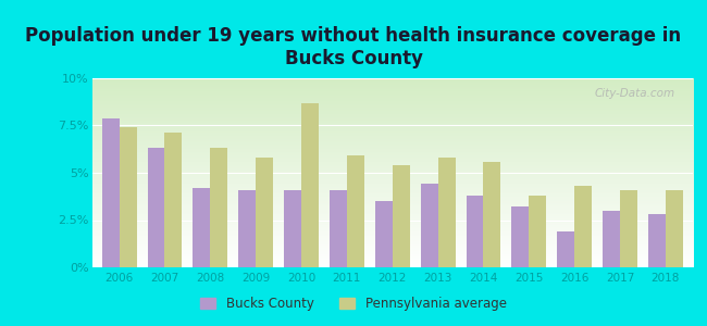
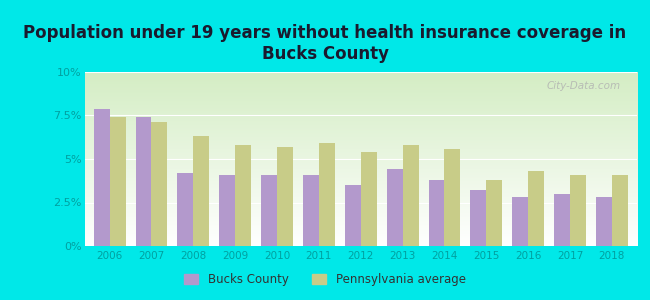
Bucks County/2007: 6.3% -> 7.4%
Pennsylvania average/2010: 8.7% -> 5.7%
Bucks County/2016: 1.9% -> 2.8%
